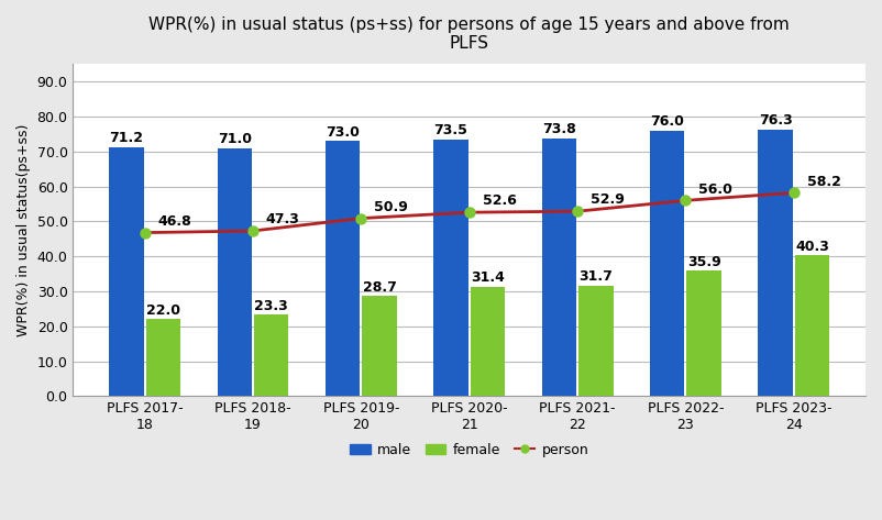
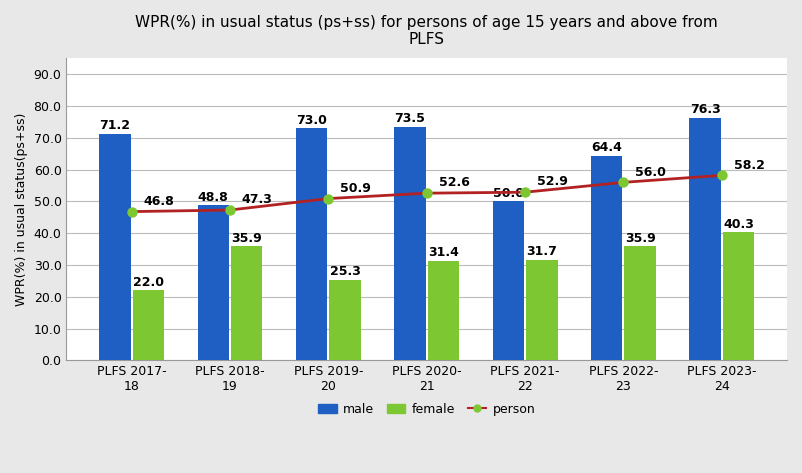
male/PLFS 2018- 19: 71.0 -> 48.8
female/PLFS 2018- 19: 23.3 -> 35.9
female/PLFS 2019- 20: 28.7 -> 25.3
male/PLFS 2021- 22: 73.8 -> 50.0
male/PLFS 2022- 23: 76.0 -> 64.4
